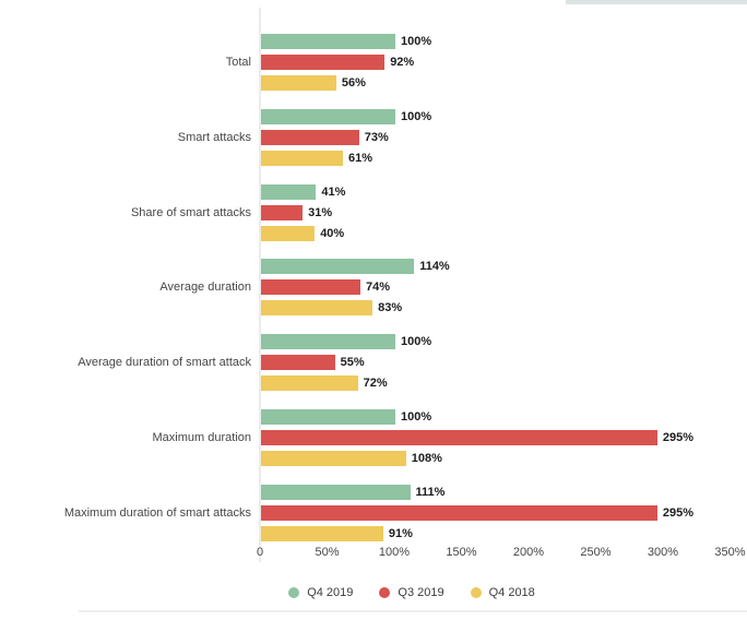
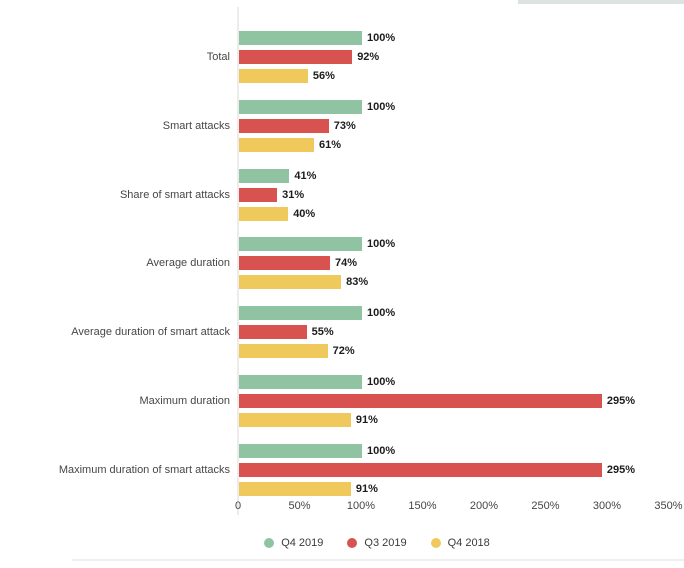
Q4 2019/Average duration: 114% -> 100%
Q4 2018/Maximum duration: 108% -> 91%
Q4 2019/Maximum duration of smart attacks: 111% -> 100%
